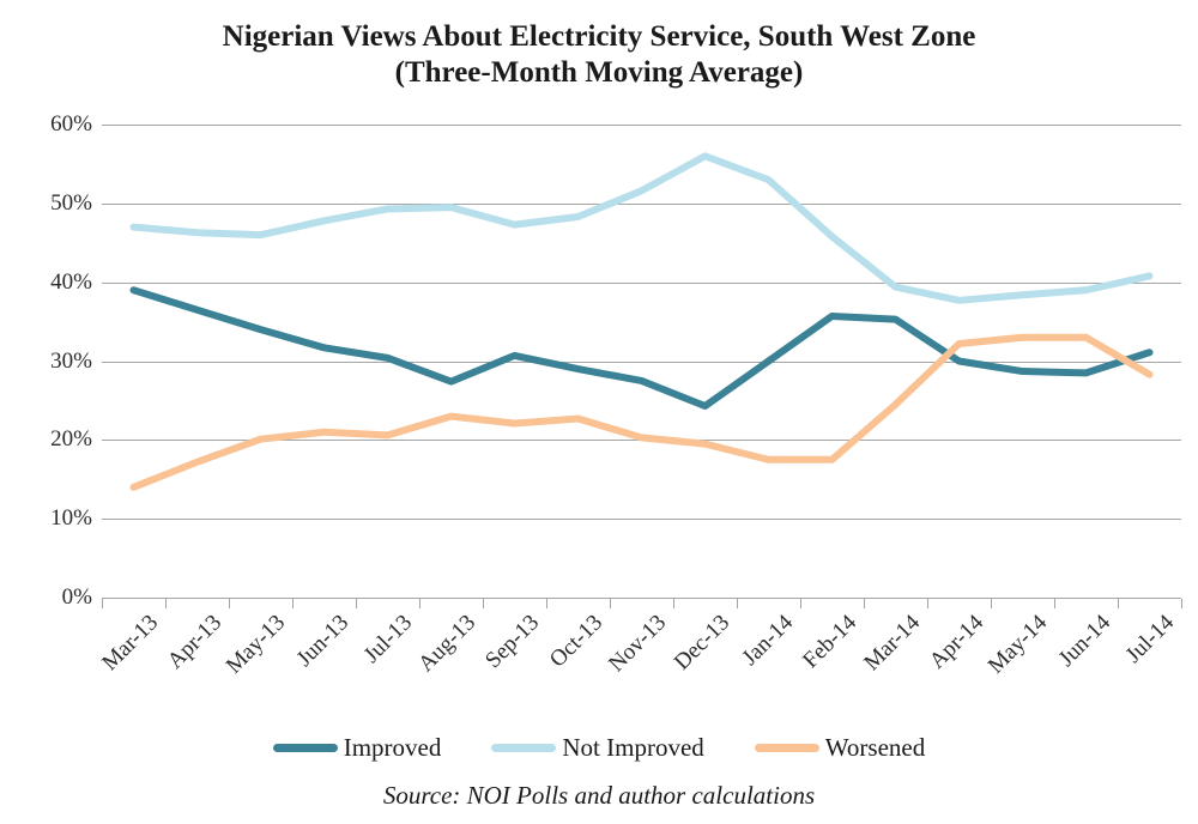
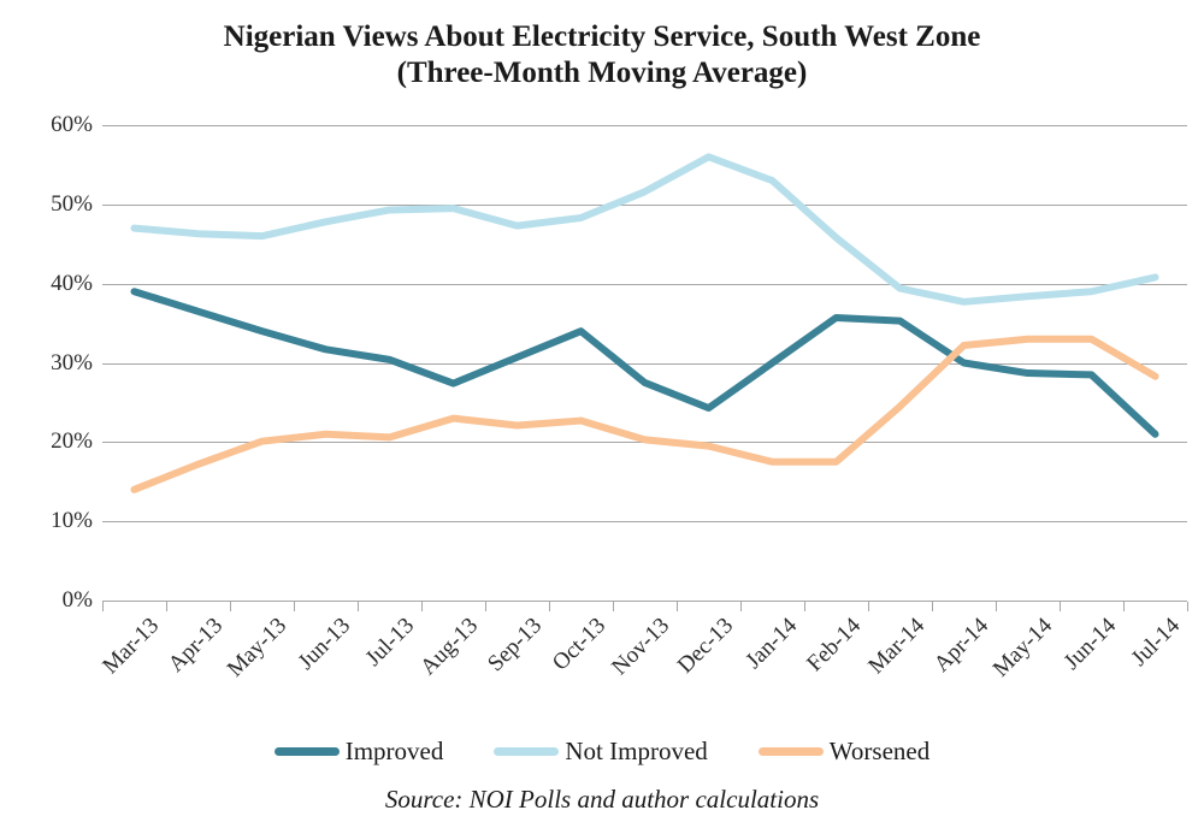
Improved/Oct-13: 29% -> 34%
Improved/Jul-14: 31% -> 21%
